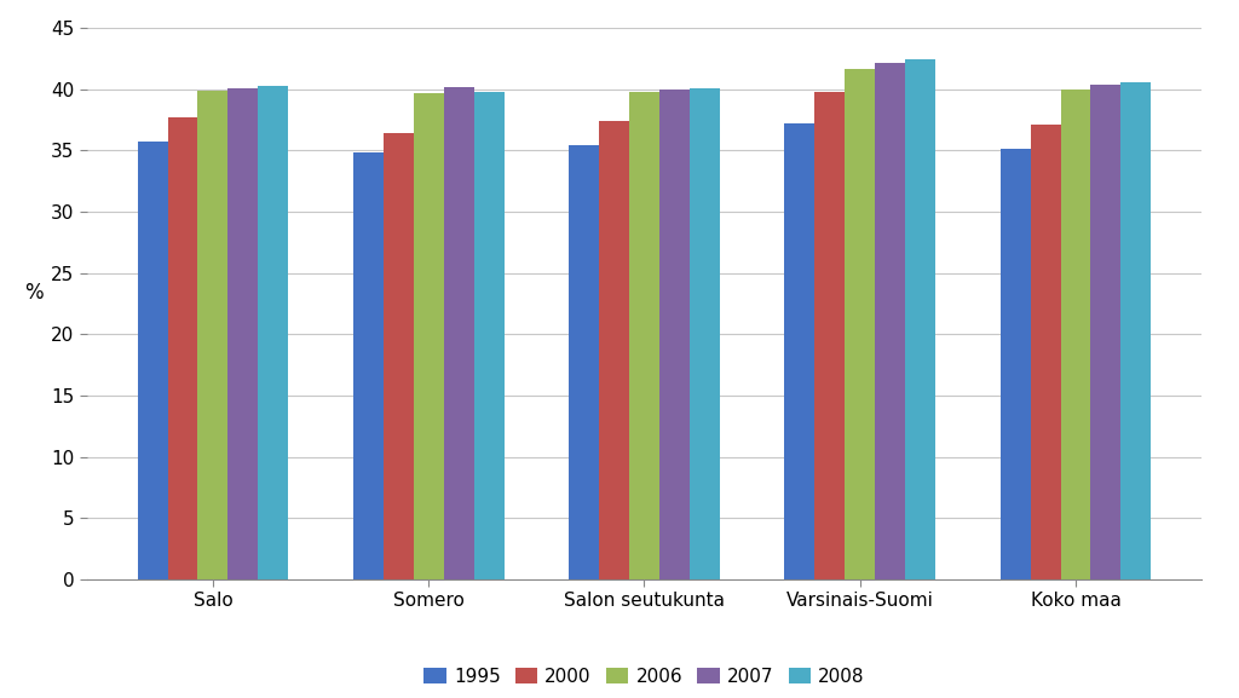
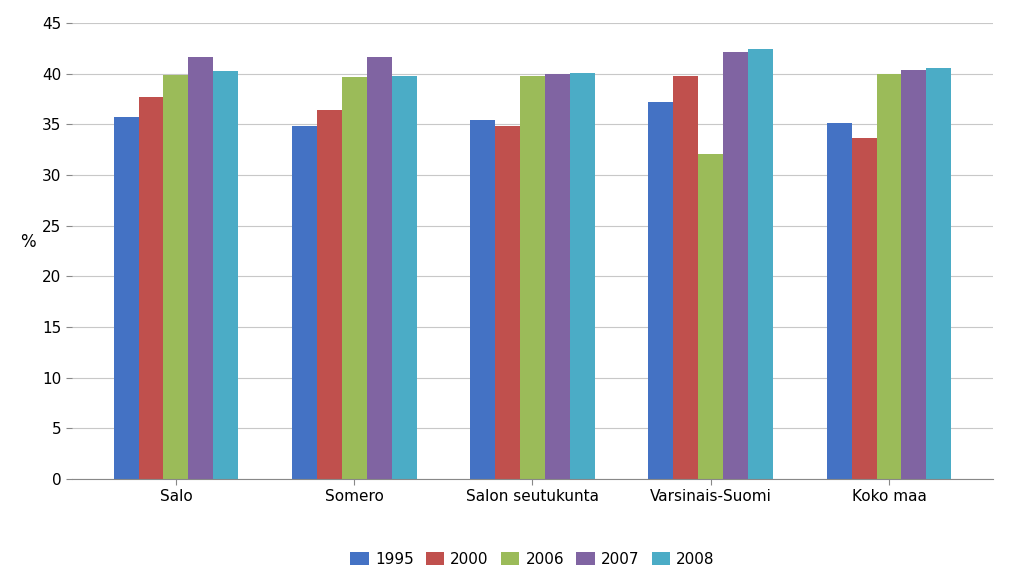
2007/Salo: 40.1 -> 41.7
2007/Somero: 40.2 -> 41.7
2000/Salon seutukunta: 37.4 -> 34.8
2006/Varsinais-Suomi: 41.7 -> 32.1
2000/Koko maa: 37.1 -> 33.7
